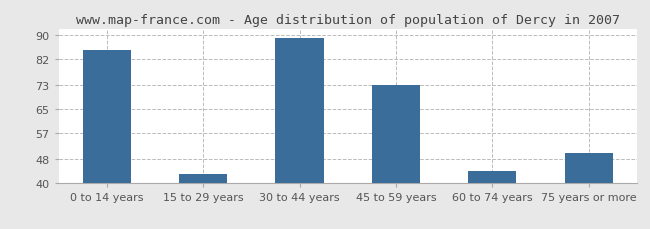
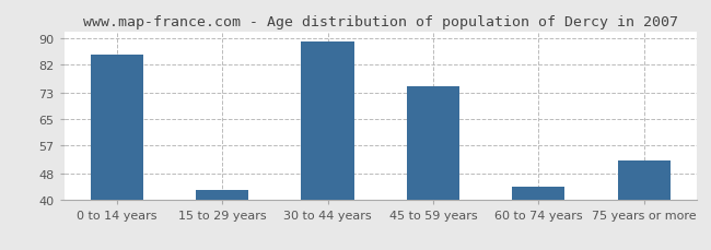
45 to 59 years: 73 -> 75
75 years or more: 50 -> 52
